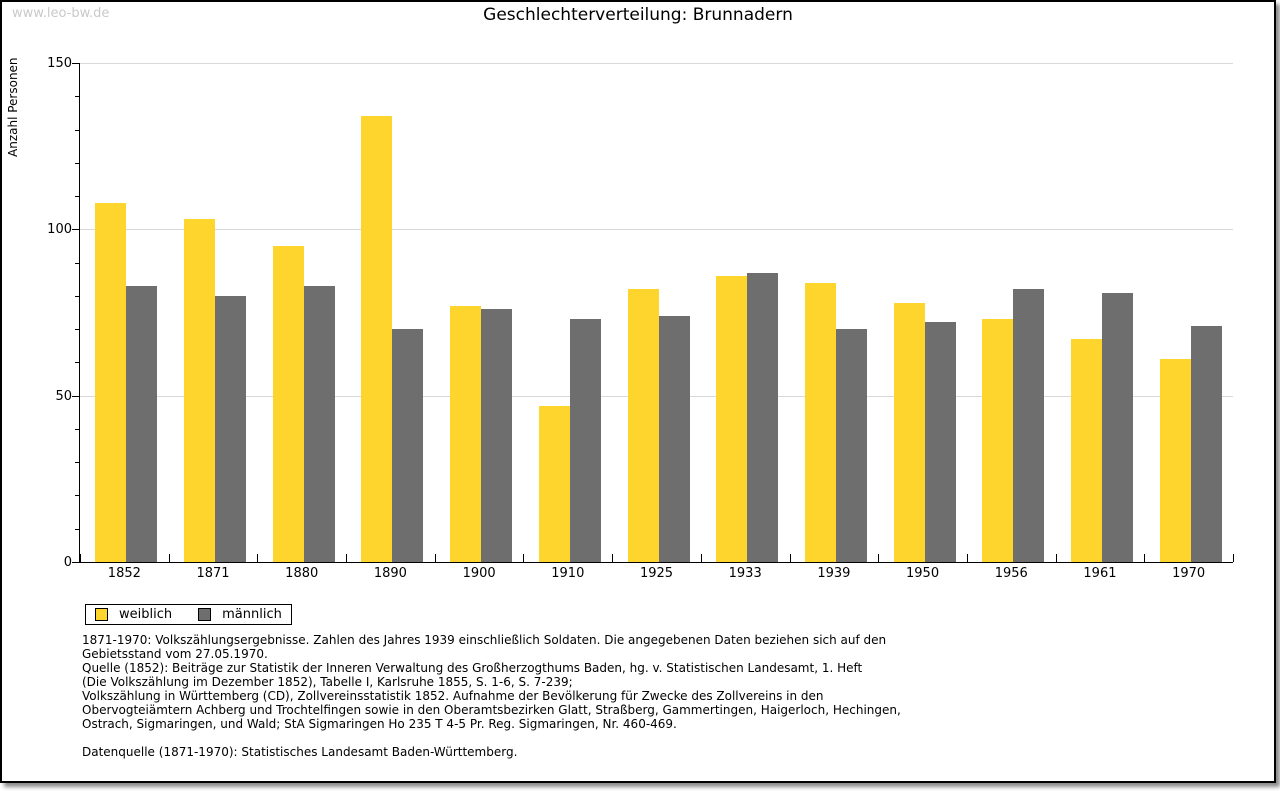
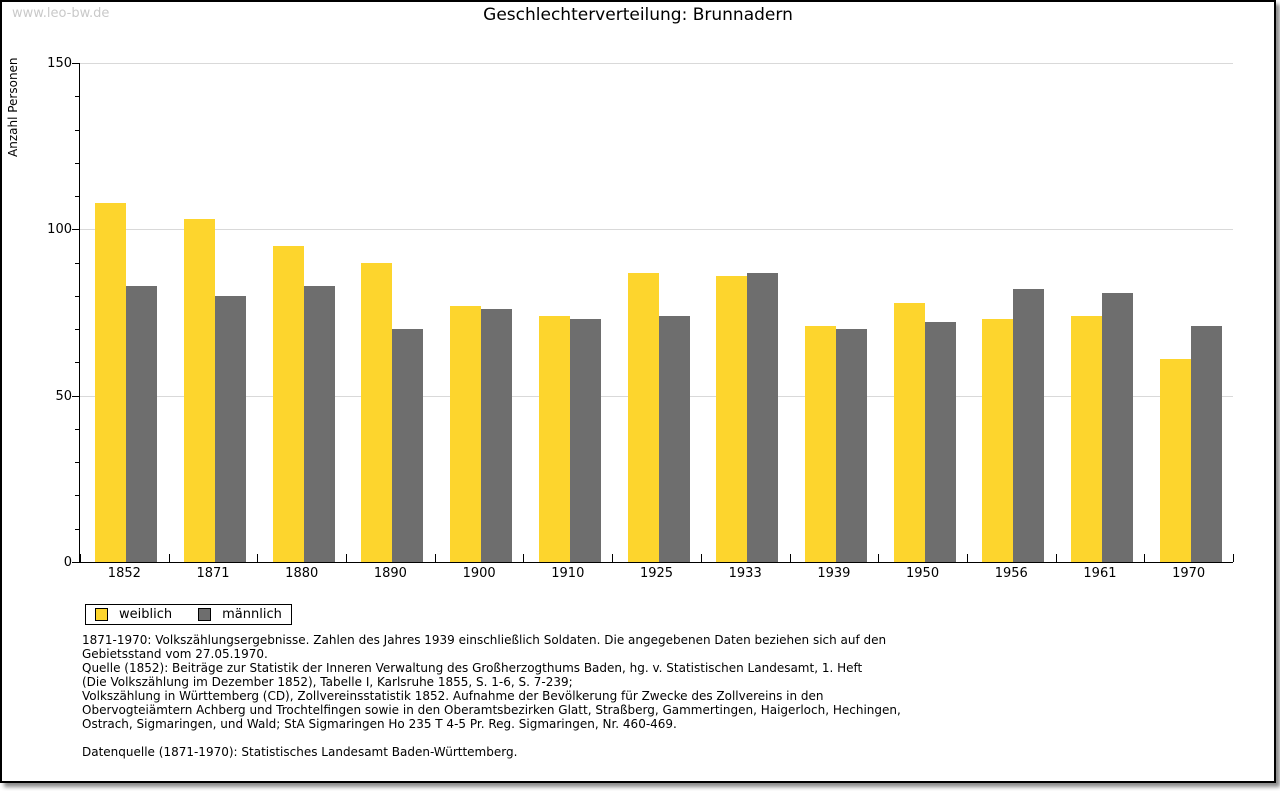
weiblich/1890: 134 -> 90
weiblich/1910: 47 -> 74
weiblich/1925: 82 -> 87
weiblich/1939: 84 -> 71
weiblich/1961: 67 -> 74
